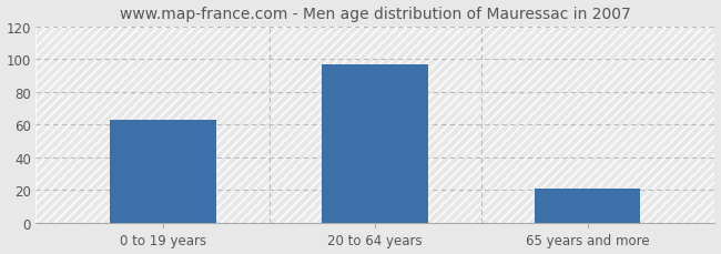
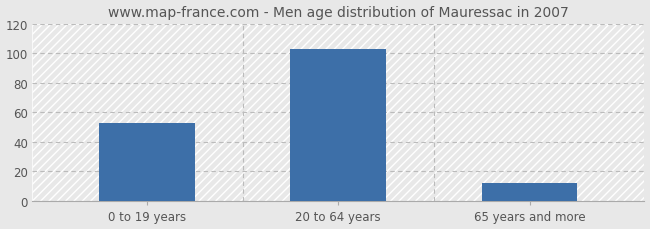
0 to 19 years: 63 -> 53
20 to 64 years: 97 -> 103
65 years and more: 21 -> 12
